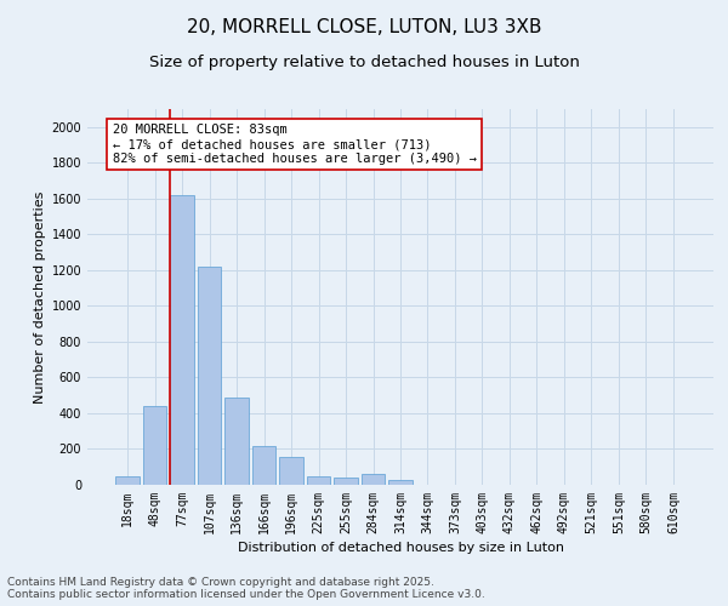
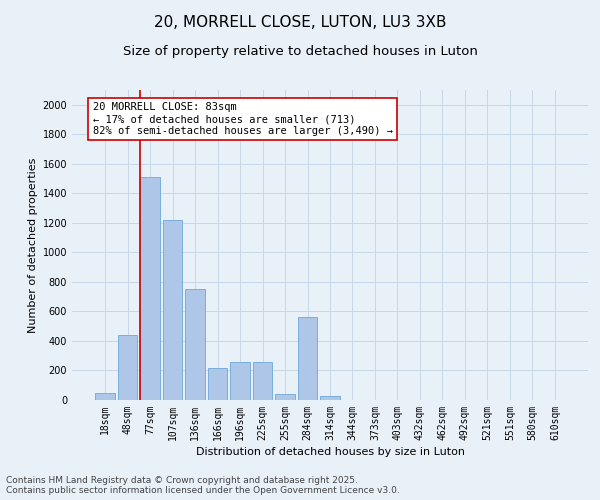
77sqm: 1620 -> 1510
136sqm: 490 -> 750
196sqm: 160 -> 260
225sqm: 50 -> 260
284sqm: 60 -> 560
